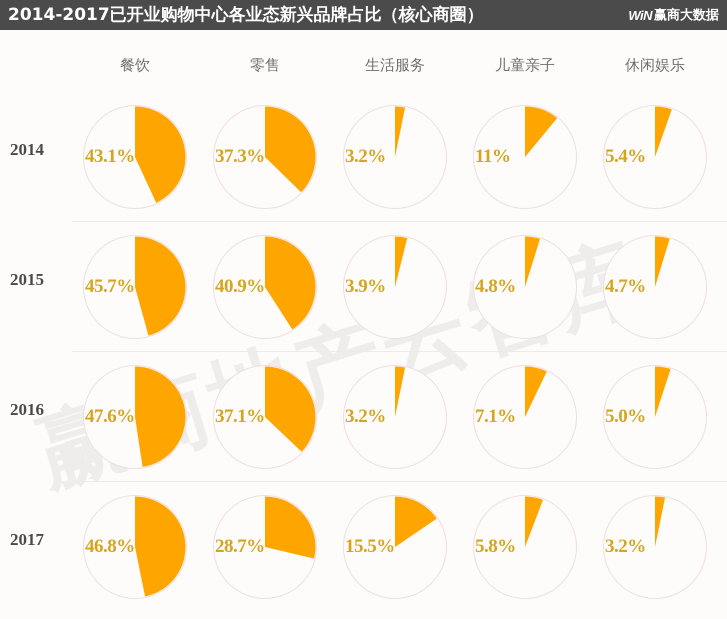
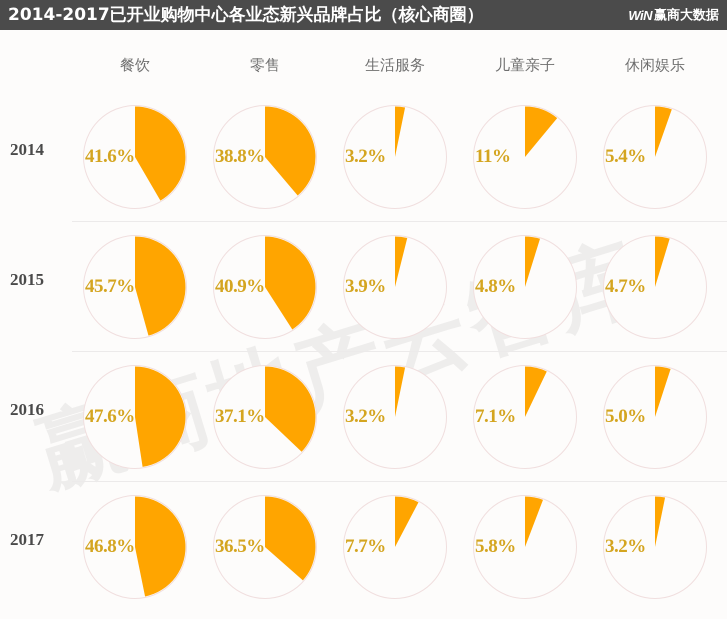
2014/餐饮: 43.1% -> 41.6%
2014/零售: 37.3% -> 38.8%
2017/零售: 28.7% -> 36.5%
2017/生活服务: 15.5% -> 7.7%
